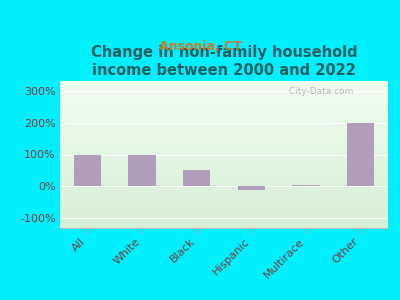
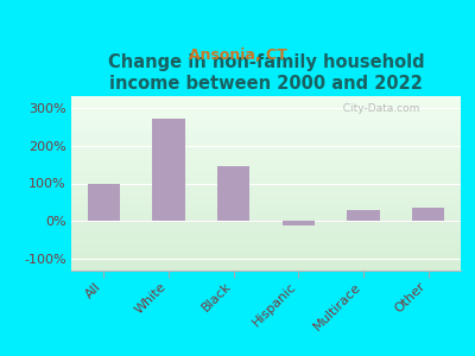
White: 100% -> 270%
Black: 50% -> 145%
Multirace: 5% -> 30%
Other: 200% -> 35%
